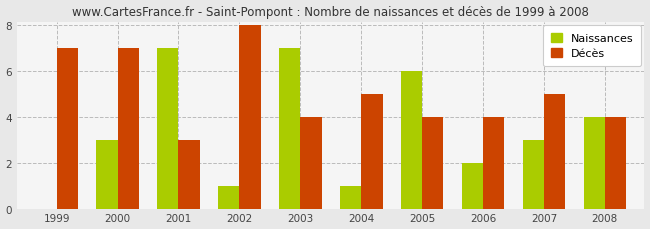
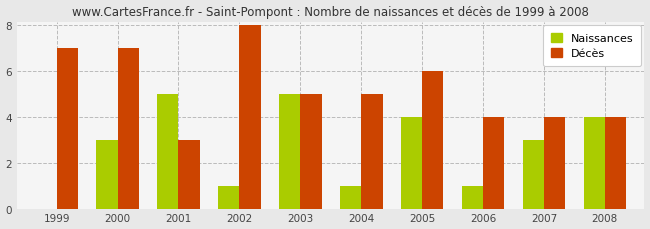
Naissances/2001: 7 -> 5
Naissances/2003: 7 -> 5
Décès/2003: 4 -> 5
Naissances/2005: 6 -> 4
Décès/2005: 4 -> 6
Naissances/2006: 2 -> 1
Décès/2007: 5 -> 4
